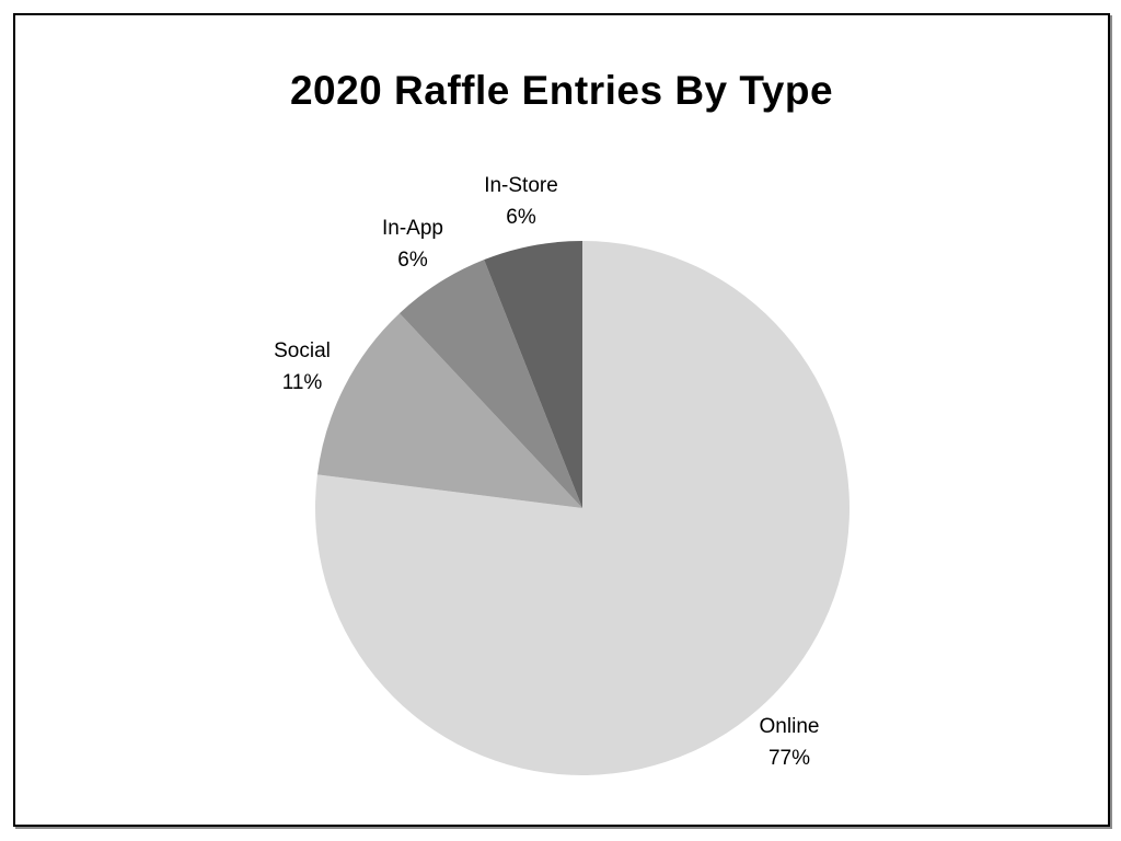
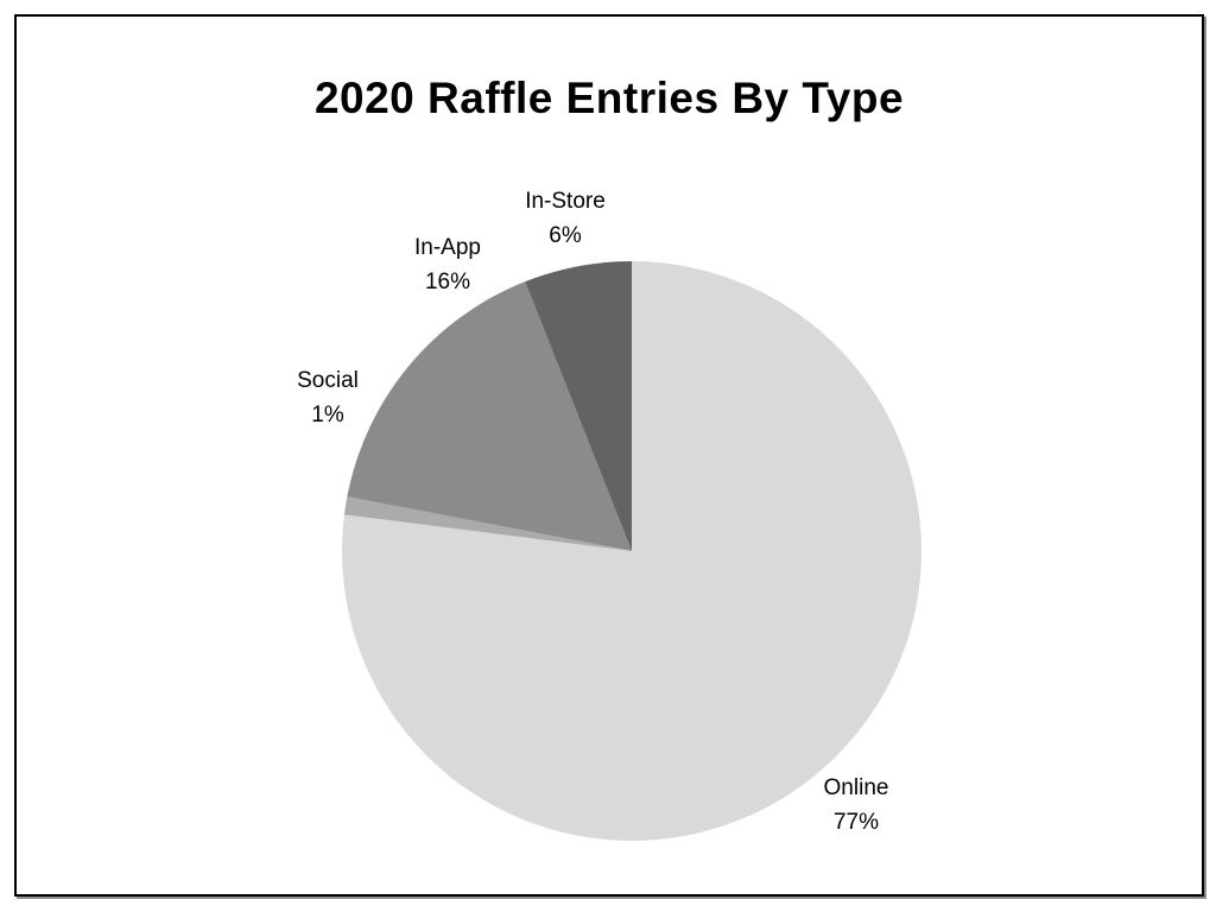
Social: 11% -> 1%
In-App: 6% -> 16%
